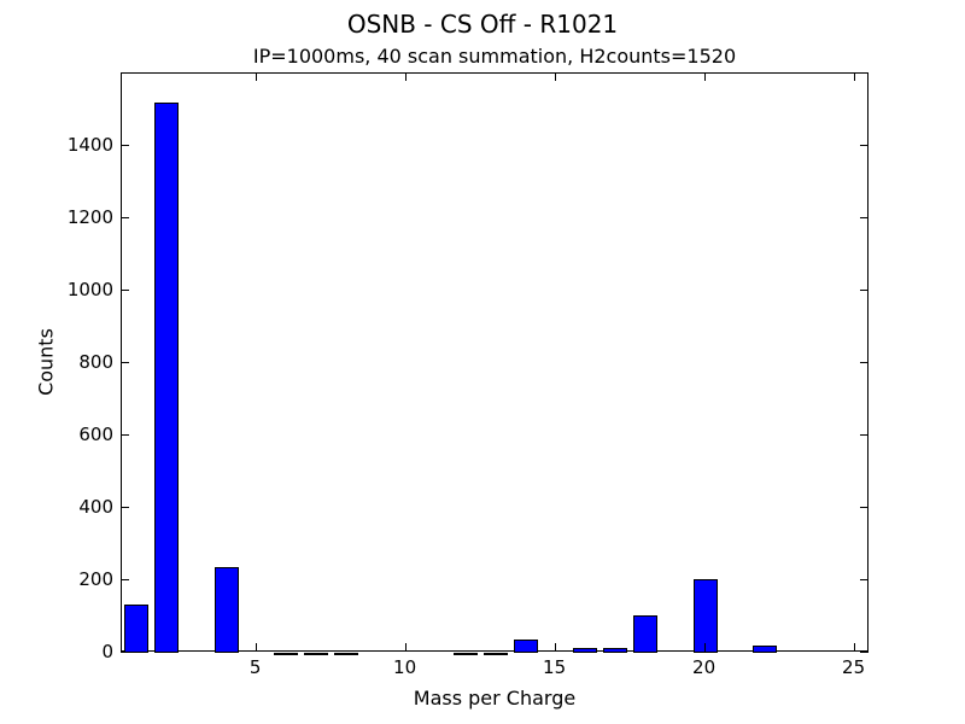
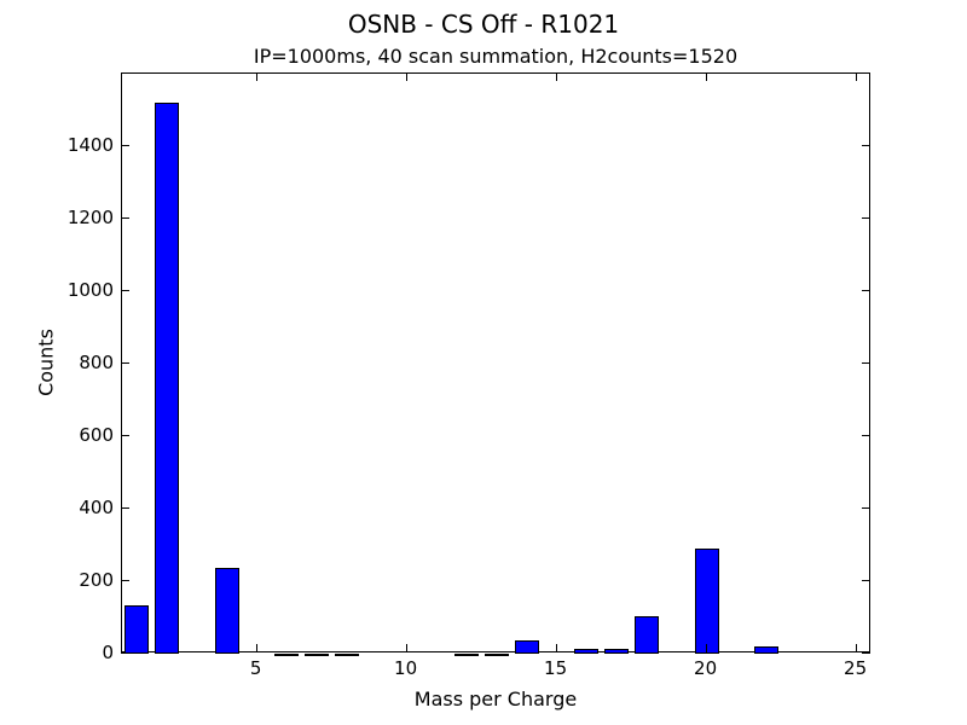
20: 200 -> 290
